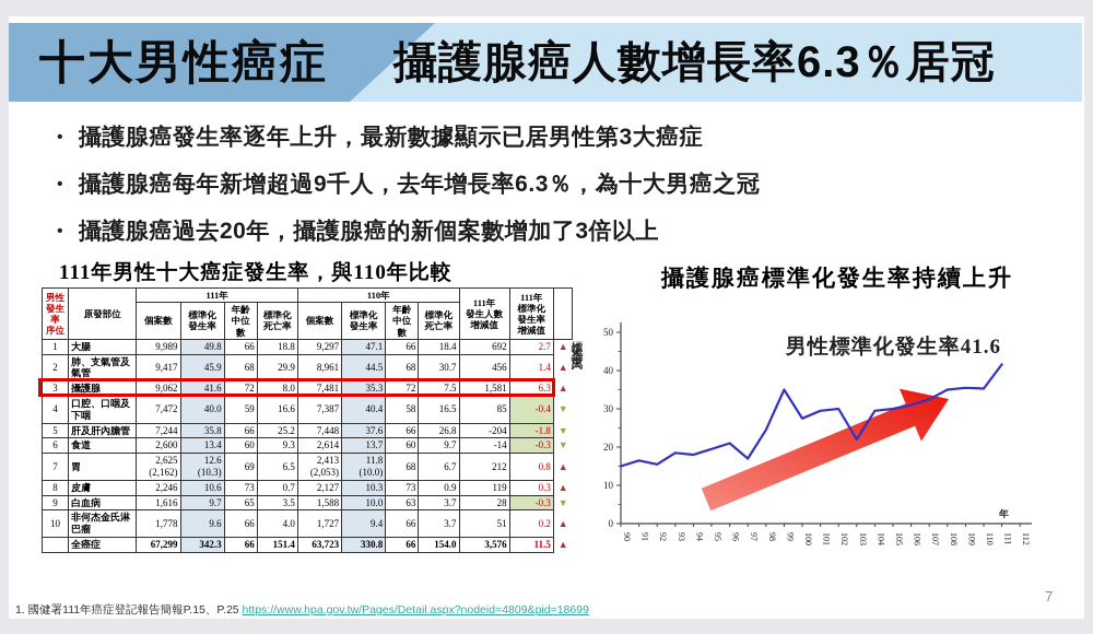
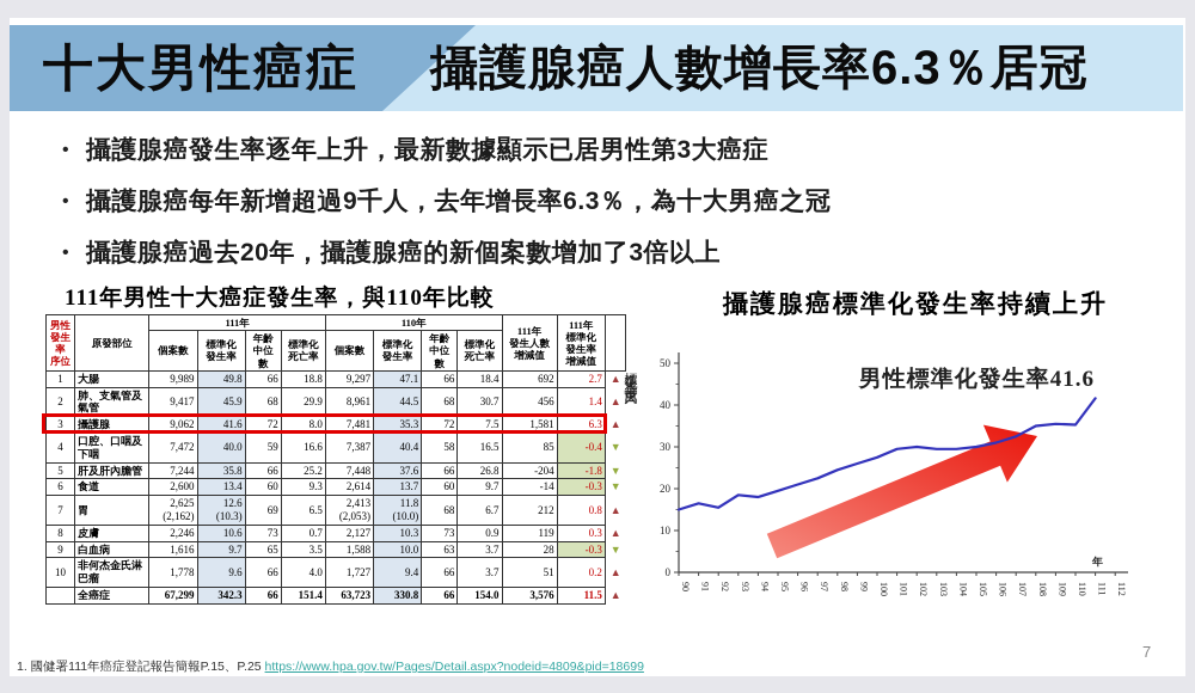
97: 17 -> 22
99: 35 -> 26
103: 22 -> 30
